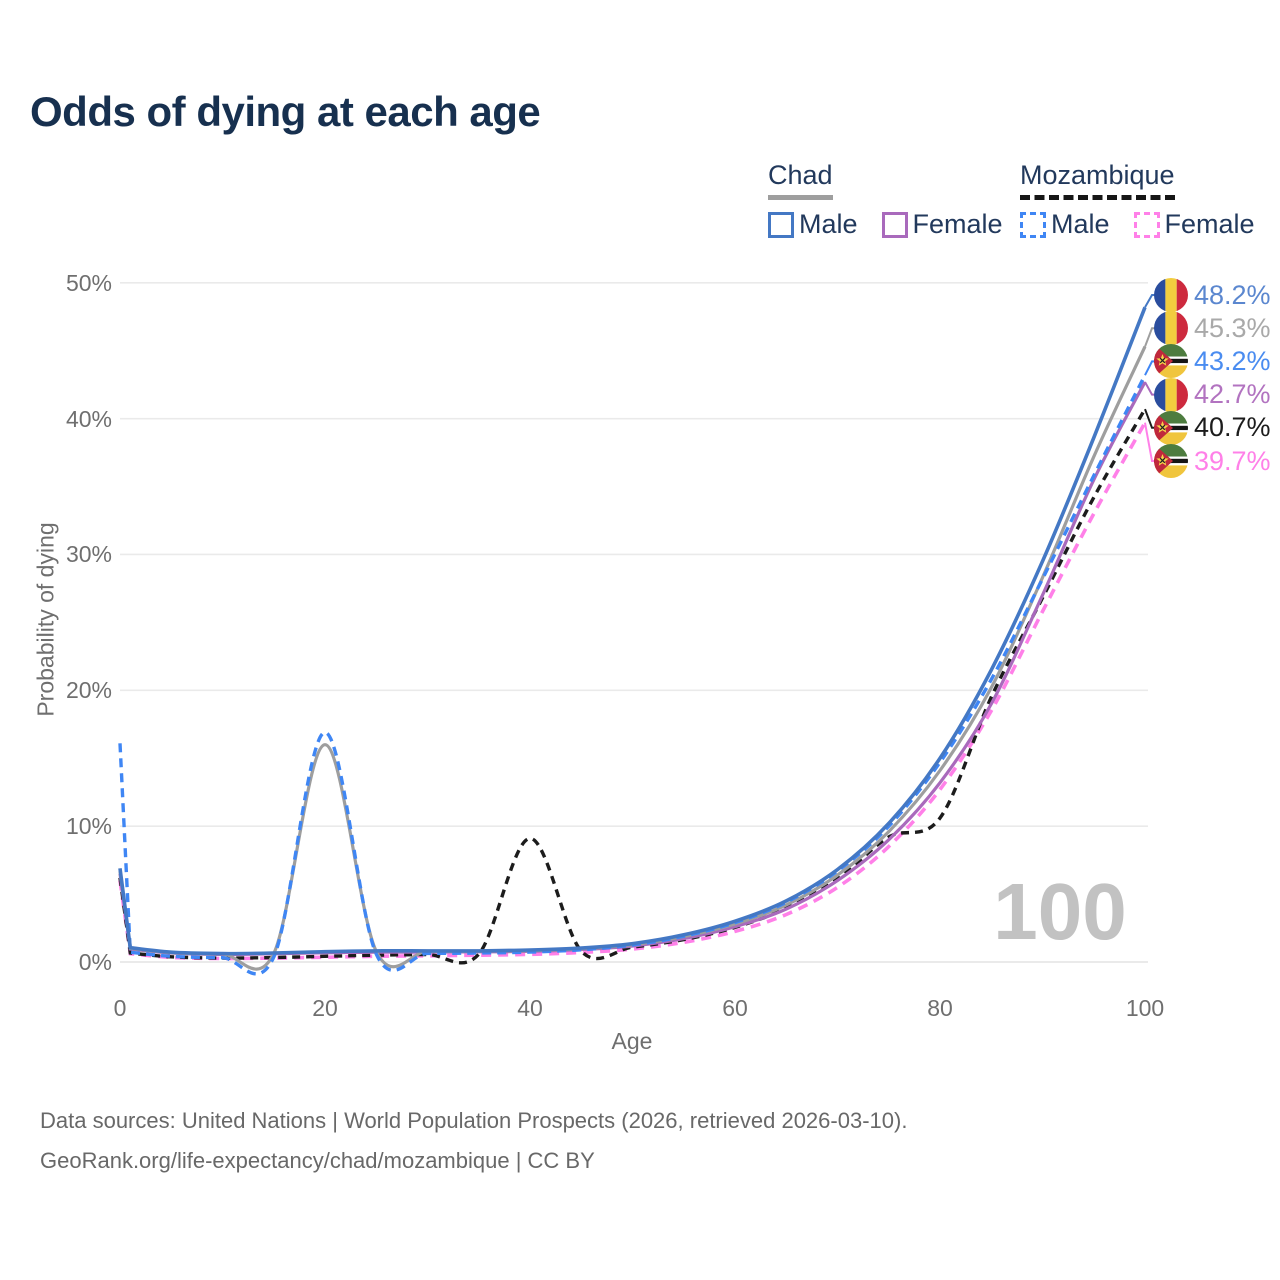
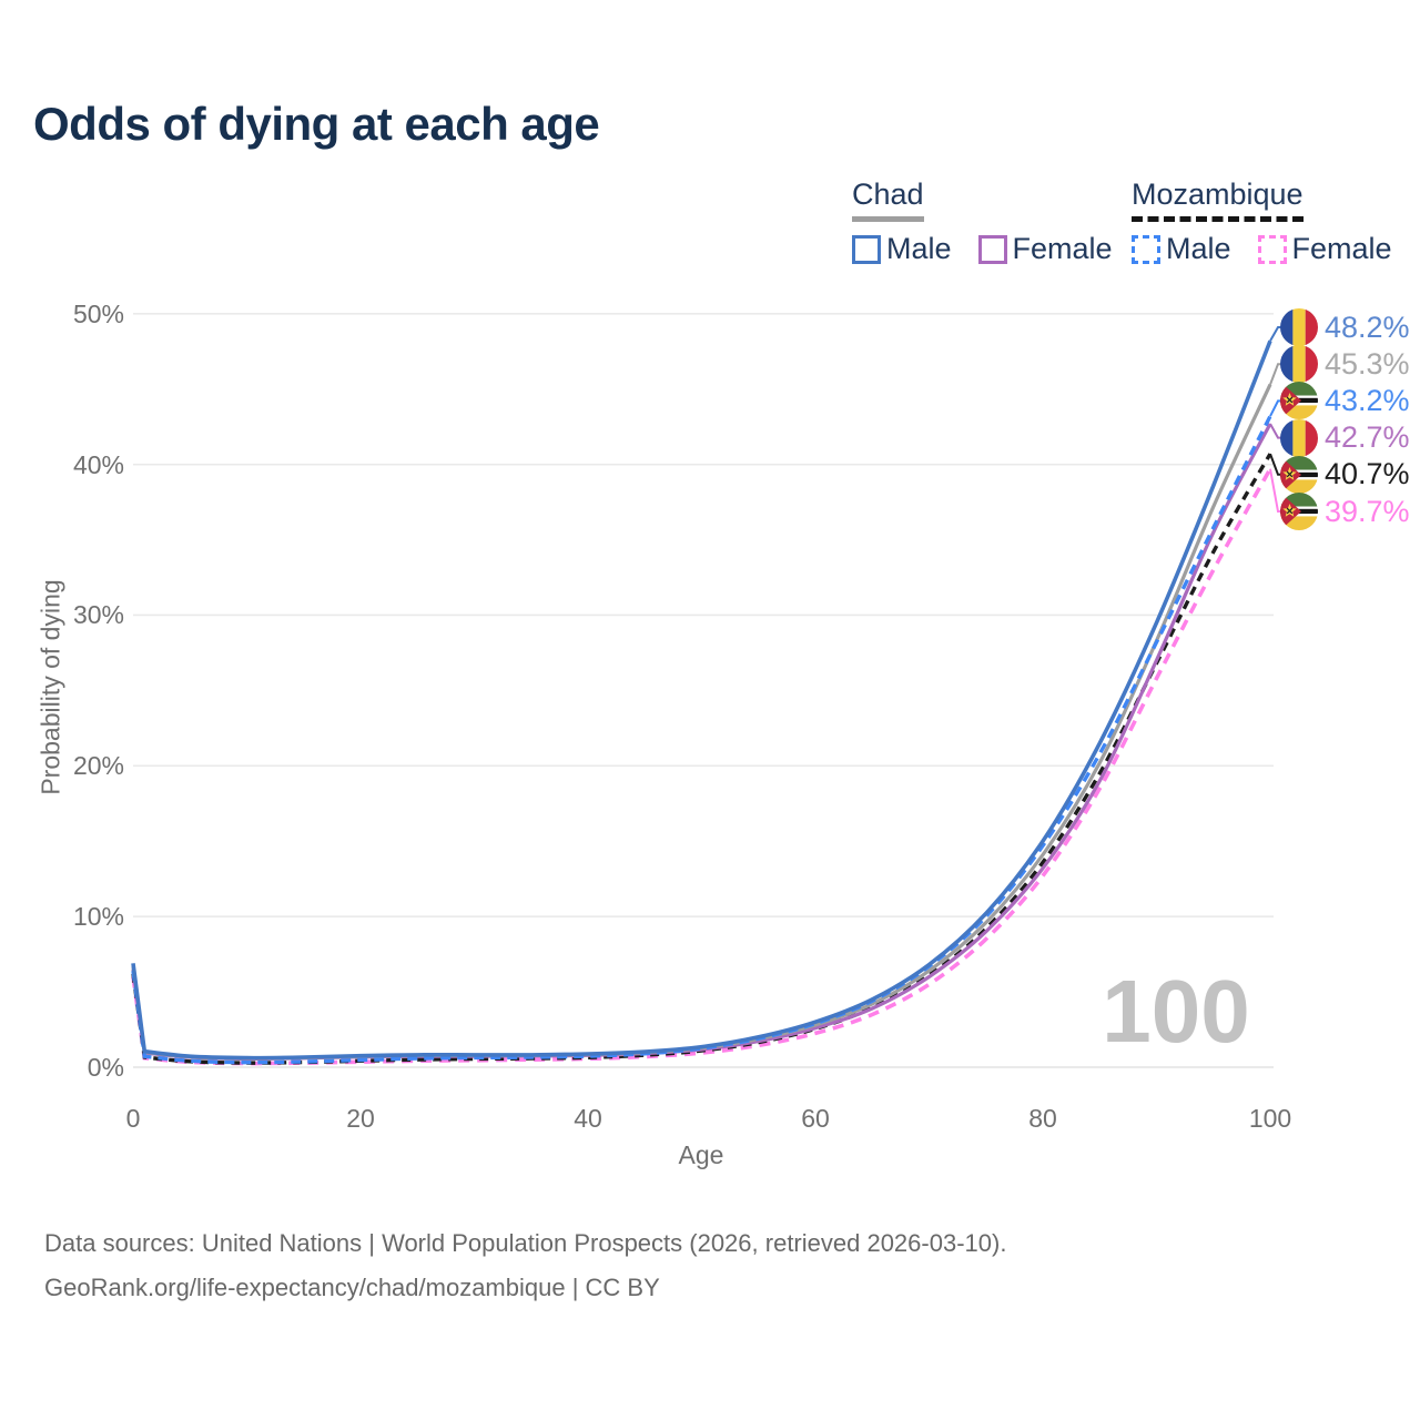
Mozambique Male/0: 16.1% -> 6.4%
Chad/20: 16.0% -> 0.7%
Mozambique Male/20: 16.9% -> 0.5%
Mozambique/40: 9.1% -> 0.6%
Mozambique/80: 10.6% -> 13.6%
